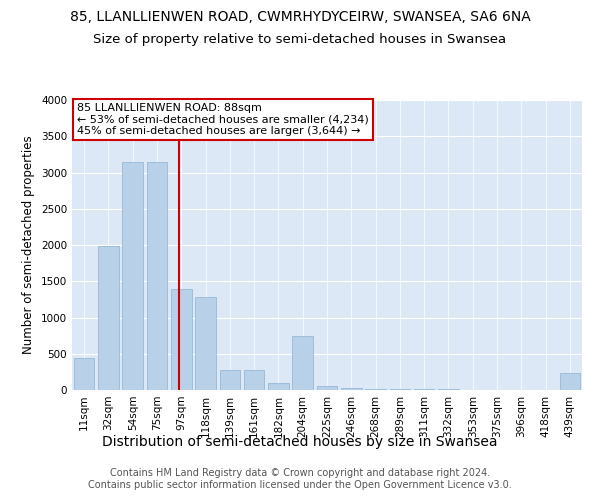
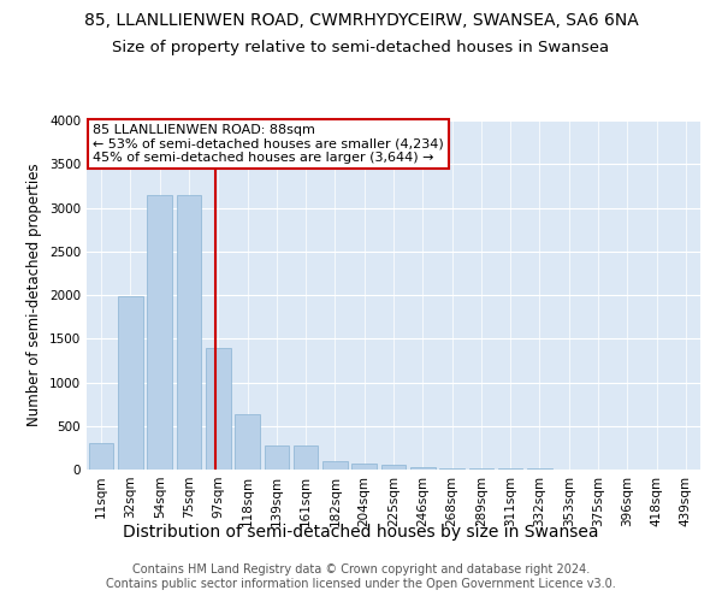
11sqm: 440 -> 300
118sqm: 1280 -> 630
204sqm: 740 -> 70
439sqm: 240 -> 0
